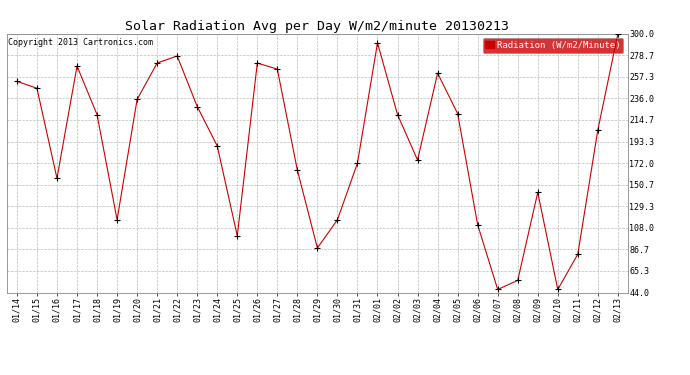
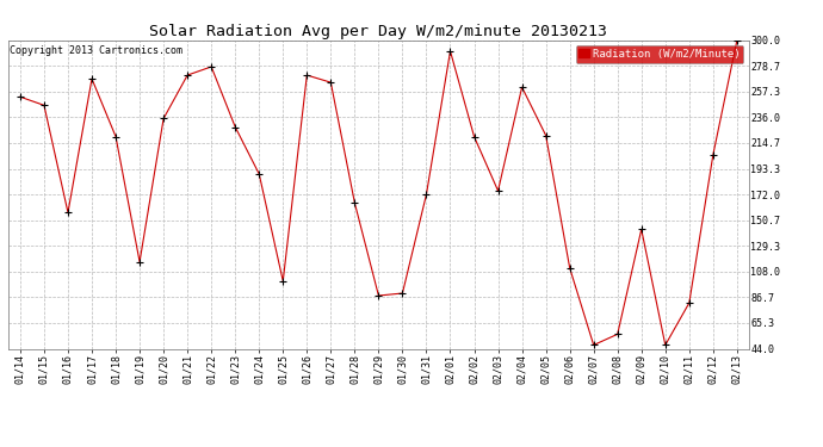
01/30: 116 -> 90
